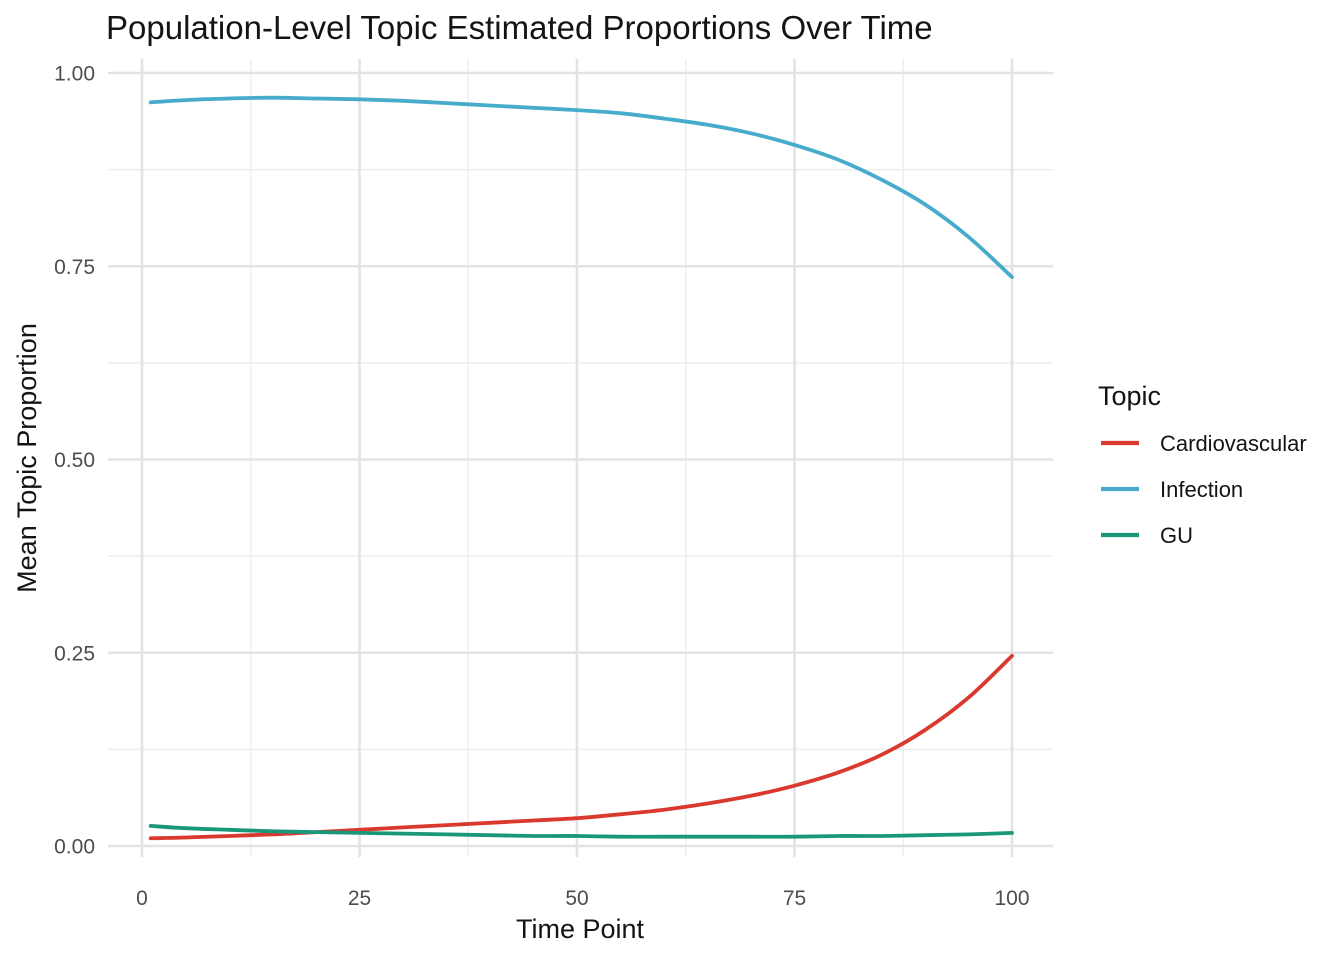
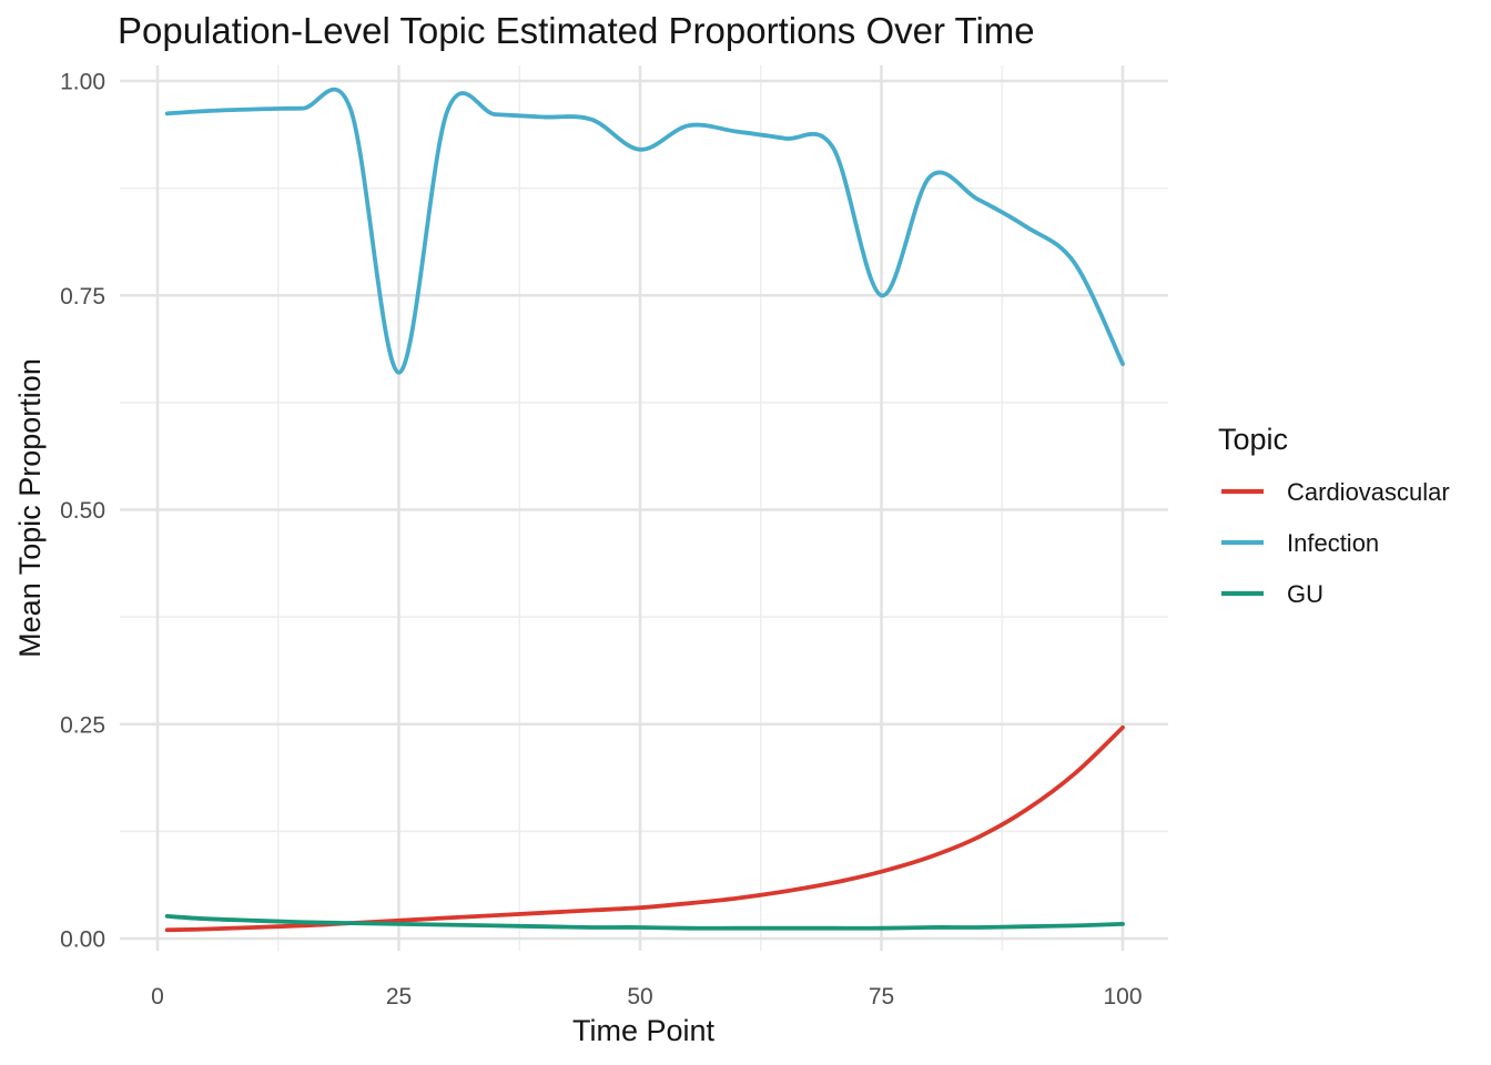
Infection/25: 0.97 -> 0.66
Infection/50: 0.95 -> 0.92
Infection/75: 0.91 -> 0.75
Infection/100: 0.74 -> 0.67
